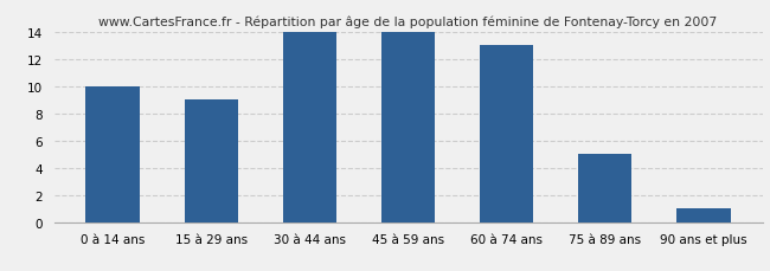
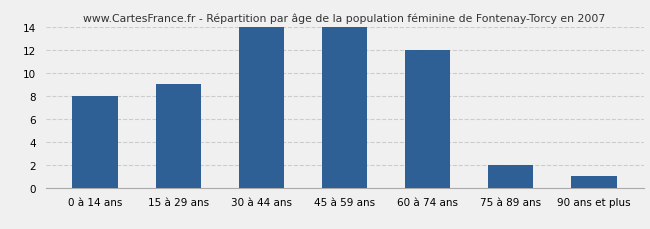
0 à 14 ans: 10 -> 8
60 à 74 ans: 13 -> 12
75 à 89 ans: 5 -> 2
